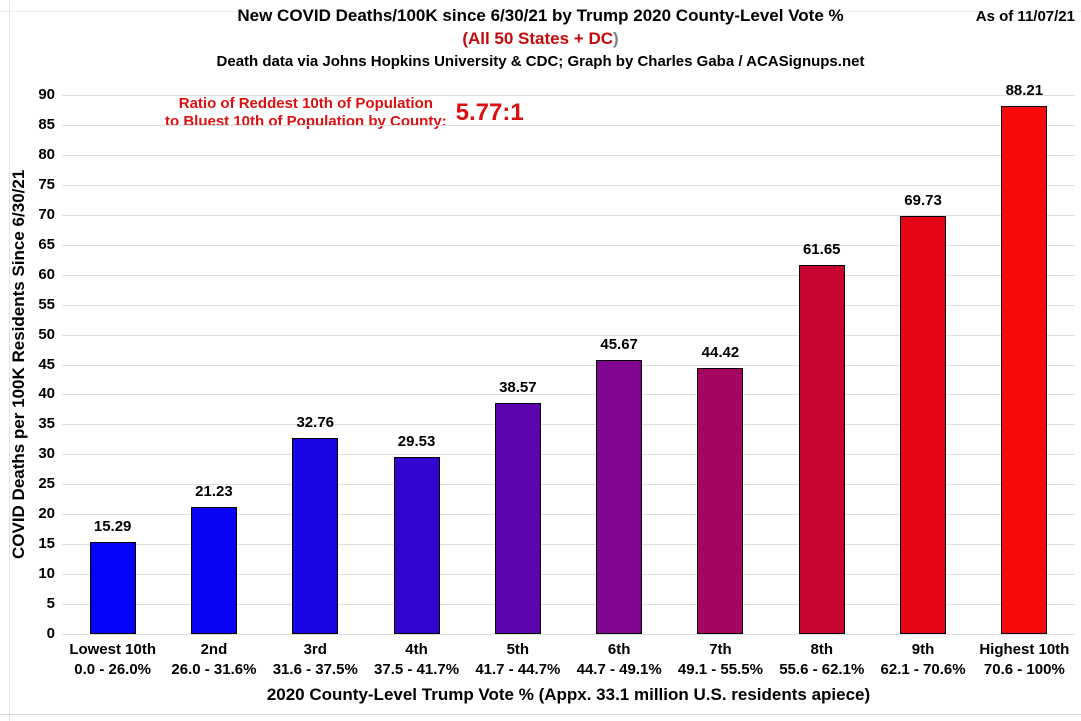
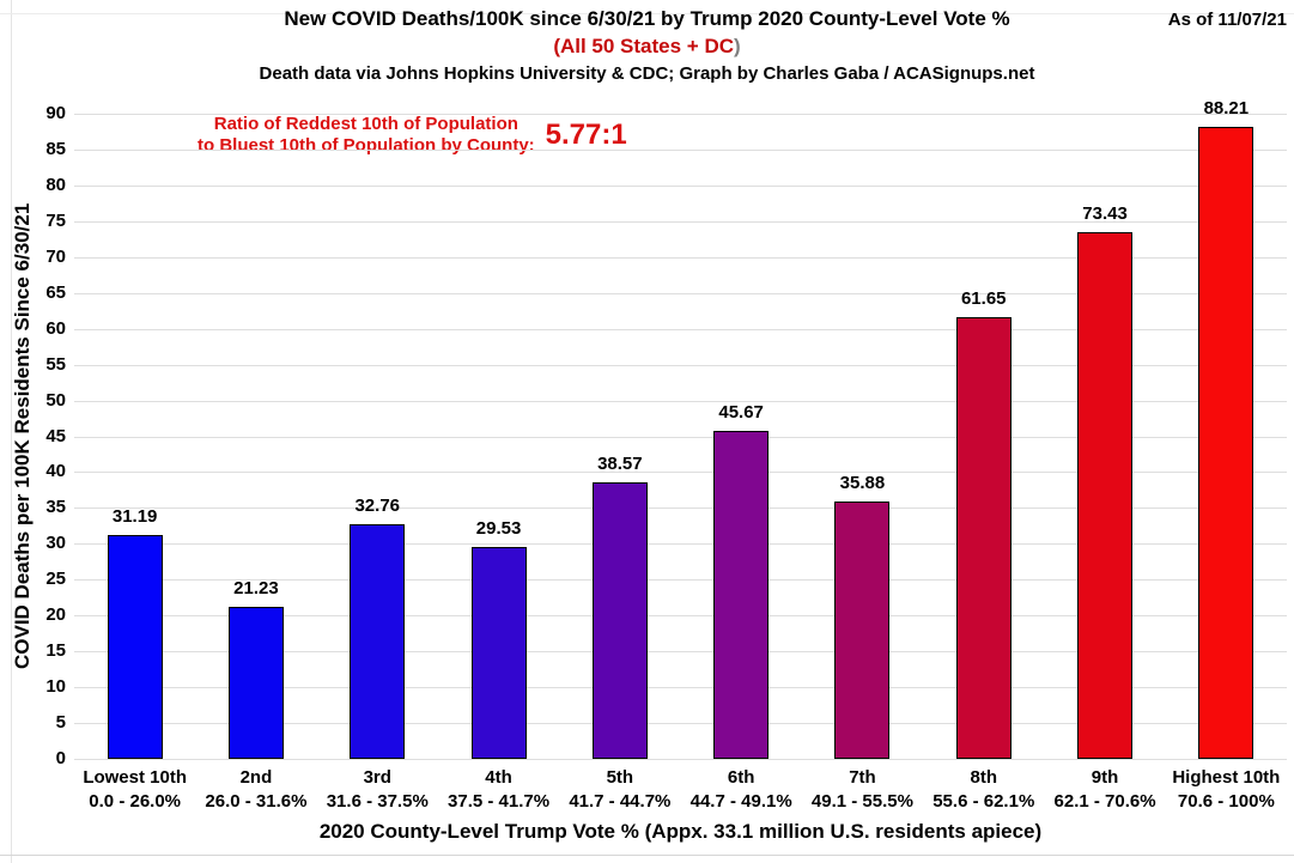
Lowest 10th: 15.29 -> 31.19
7th: 44.42 -> 35.88
9th: 69.73 -> 73.43
